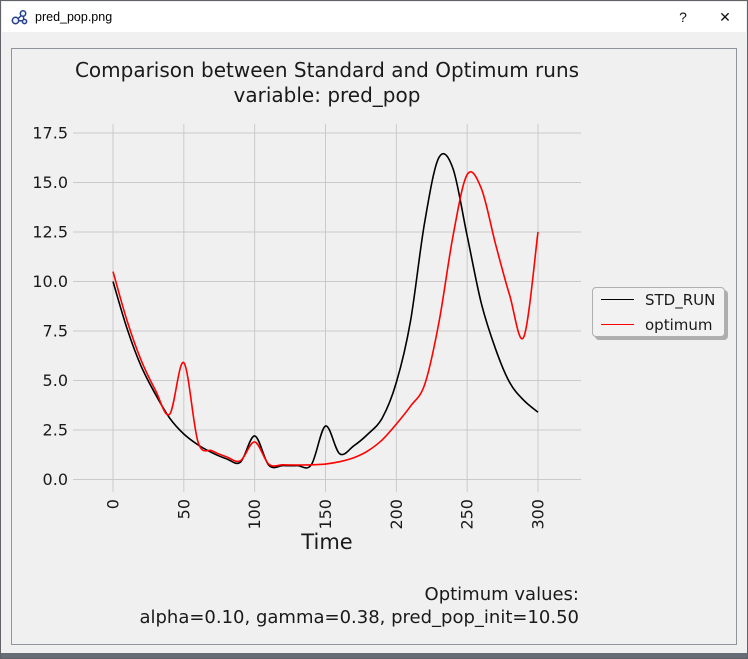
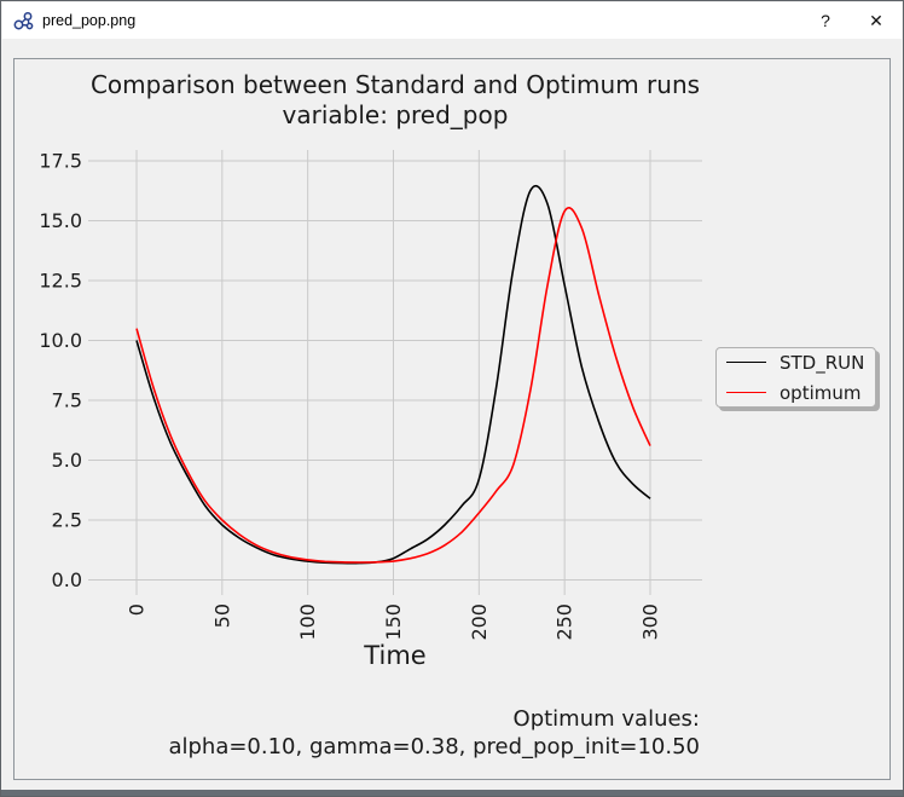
optimum/50: 5.9 -> 2.5
STD_RUN/100: 2.2 -> 0.8
optimum/100: 1.9 -> 0.8
STD_RUN/150: 2.7 -> 0.9
STD_RUN/200: 4.9 -> 4.2
optimum/300: 12.5 -> 5.6
